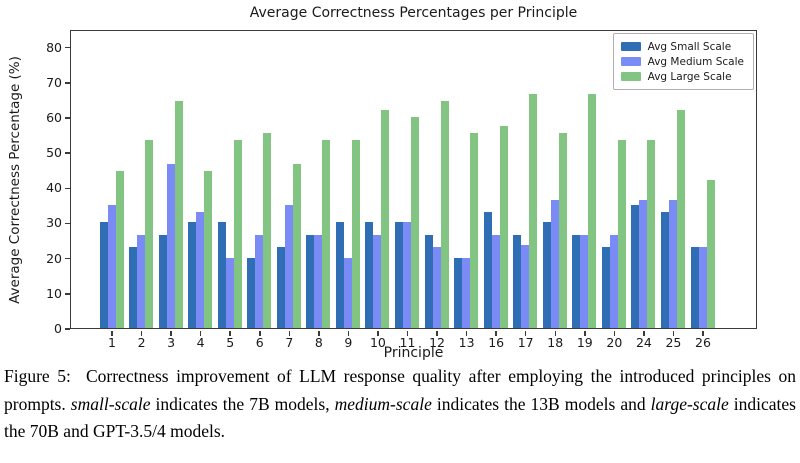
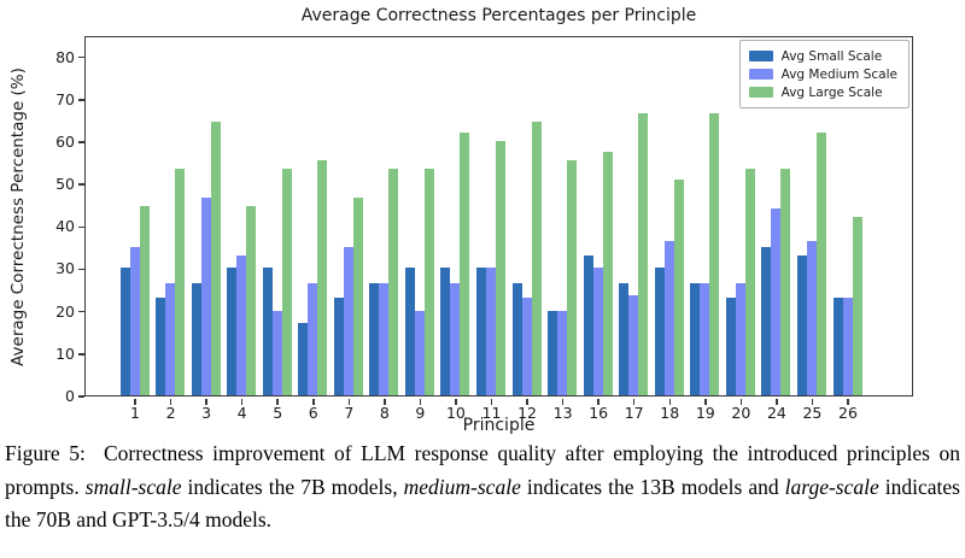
Avg Small Scale/6: 20 -> 17
Avg Medium Scale/16: 26 -> 30
Avg Large Scale/18: 56 -> 51
Avg Medium Scale/24: 36 -> 44
